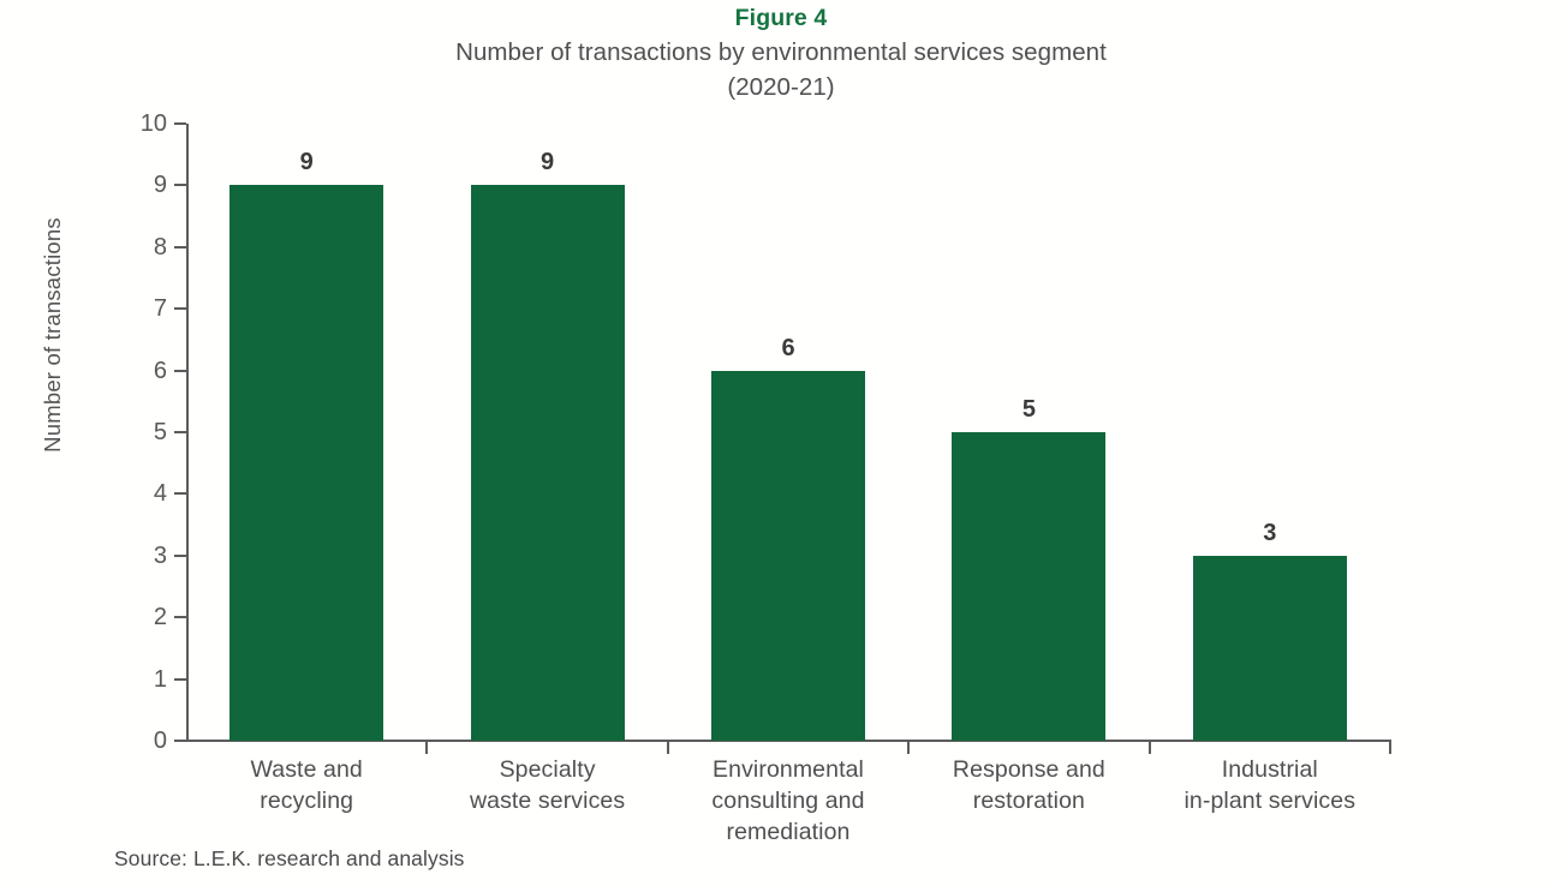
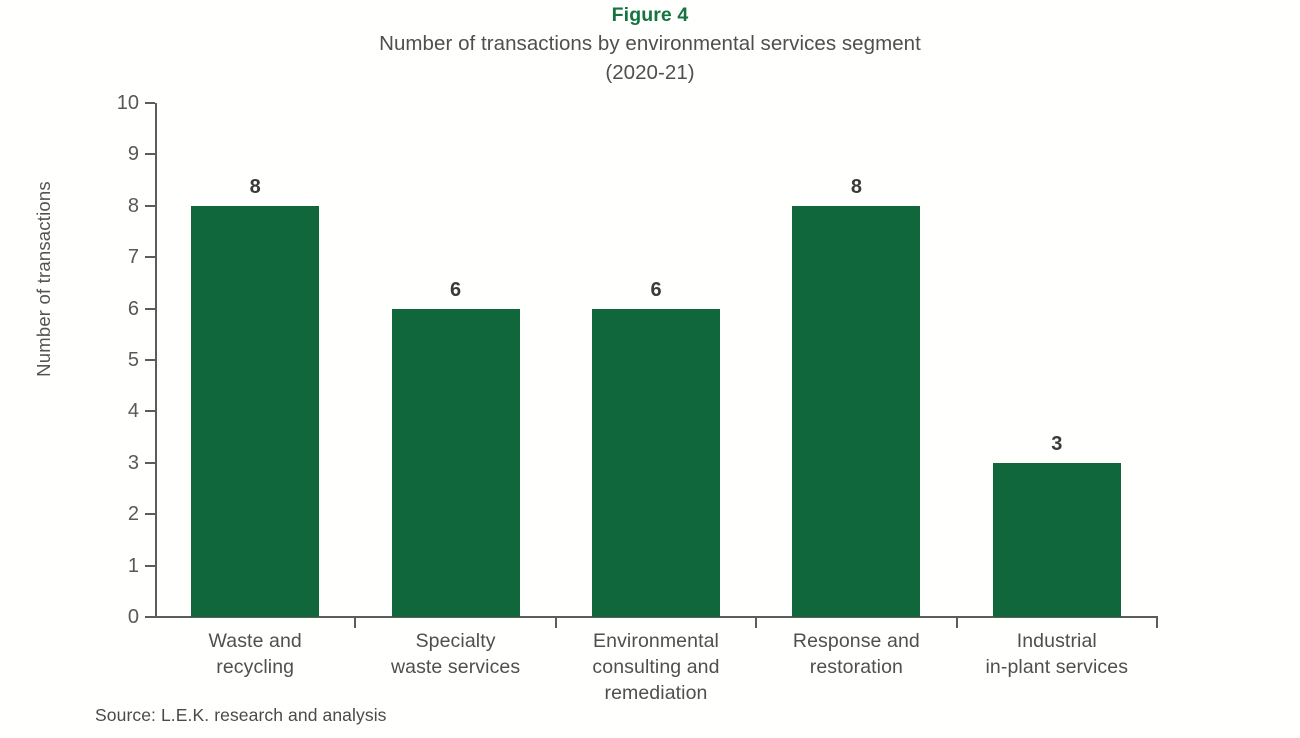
Waste and recycling: 9 -> 8
Specialty waste services: 9 -> 6
Response and restoration: 5 -> 8
